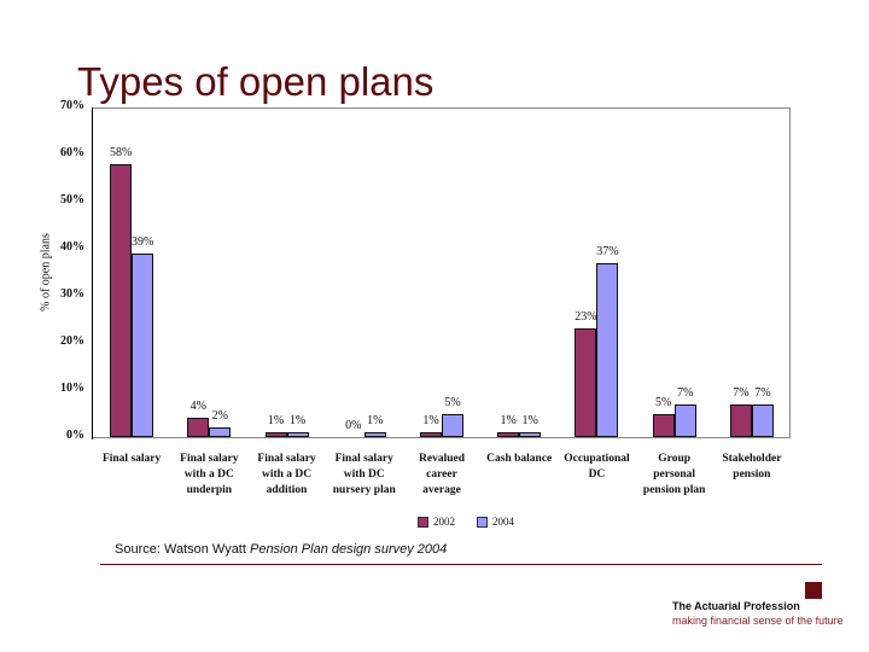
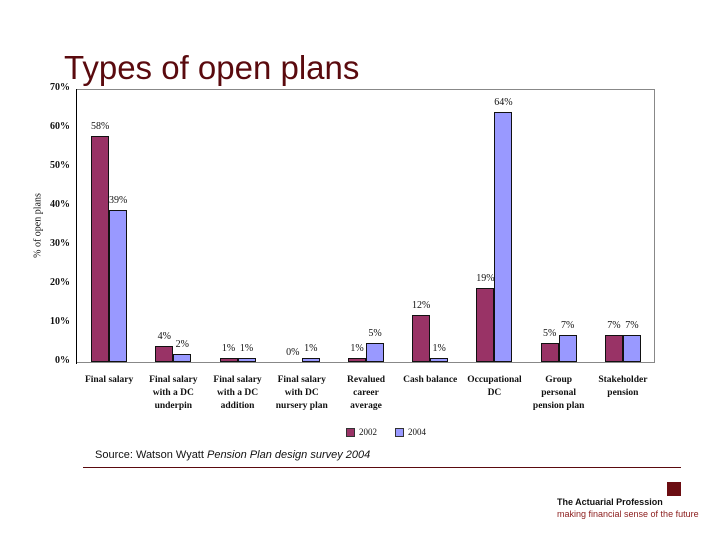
2002/Cash balance: 1% -> 12%
2002/Occupational DC: 23% -> 19%
2004/Occupational DC: 37% -> 64%
